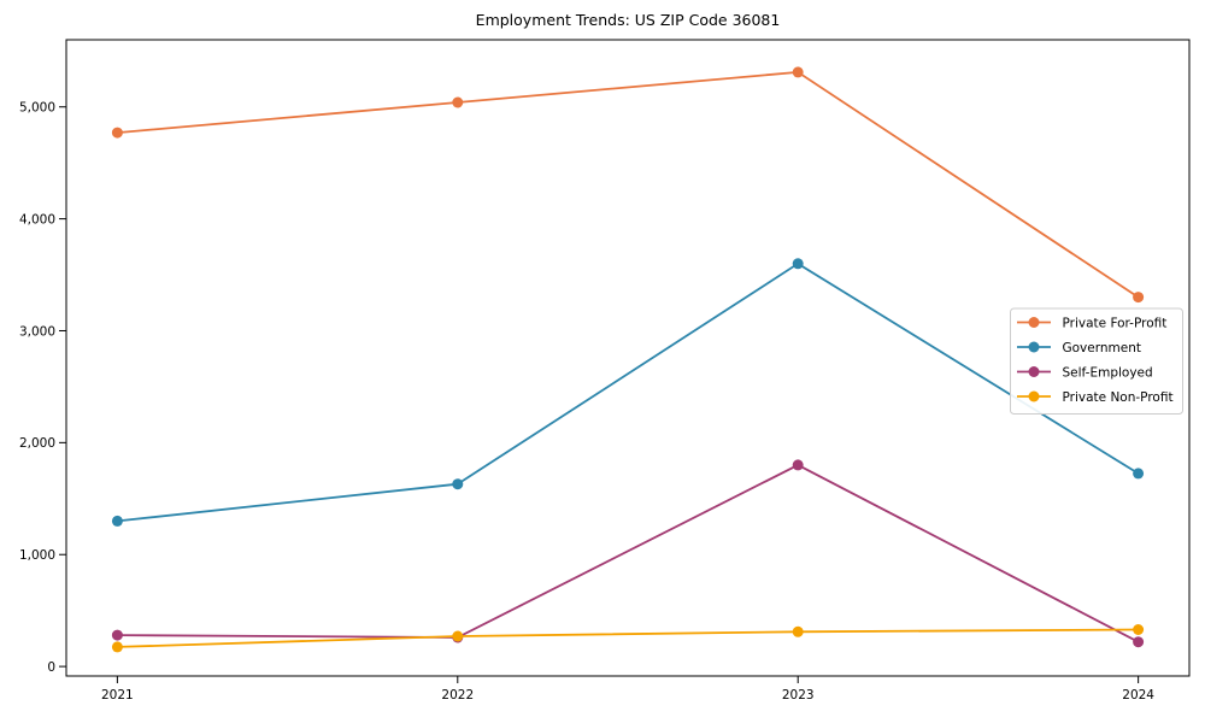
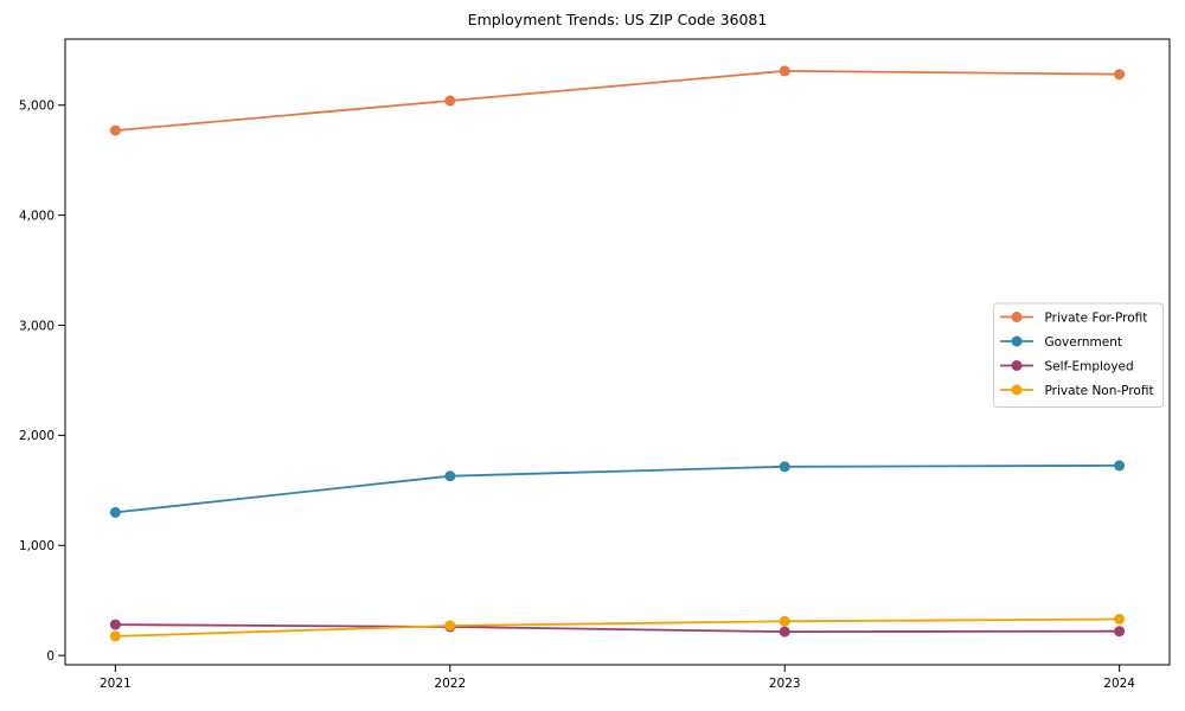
Government/2023: 3600 -> 1700
Self-Employed/2023: 1800 -> 200
Private For-Profit/2024: 3300 -> 5300
